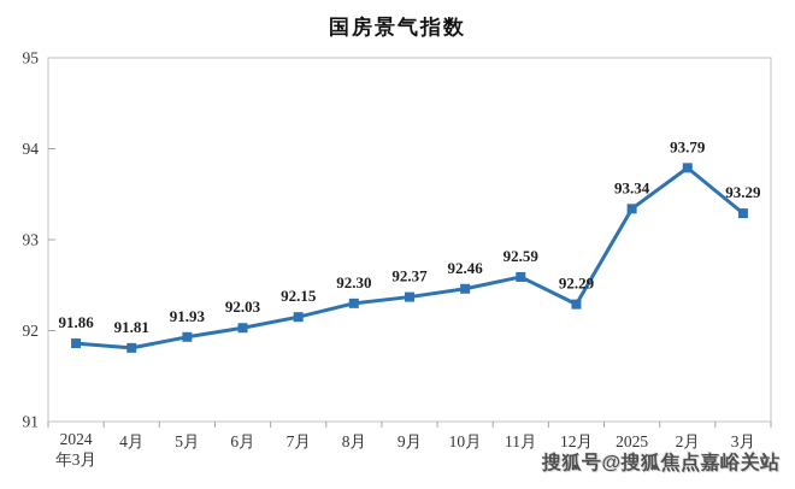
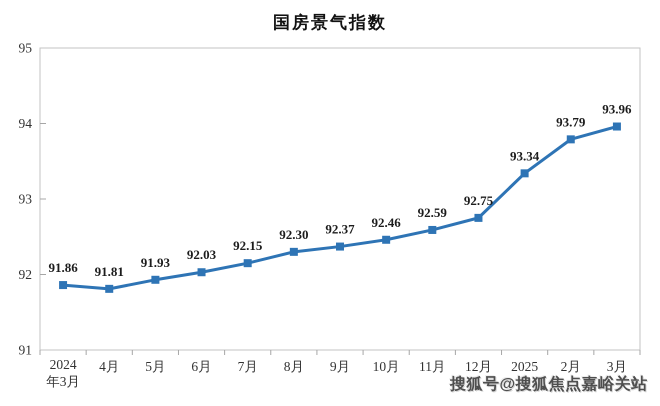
12月: 92.29 -> 92.75
3月: 93.29 -> 93.96
